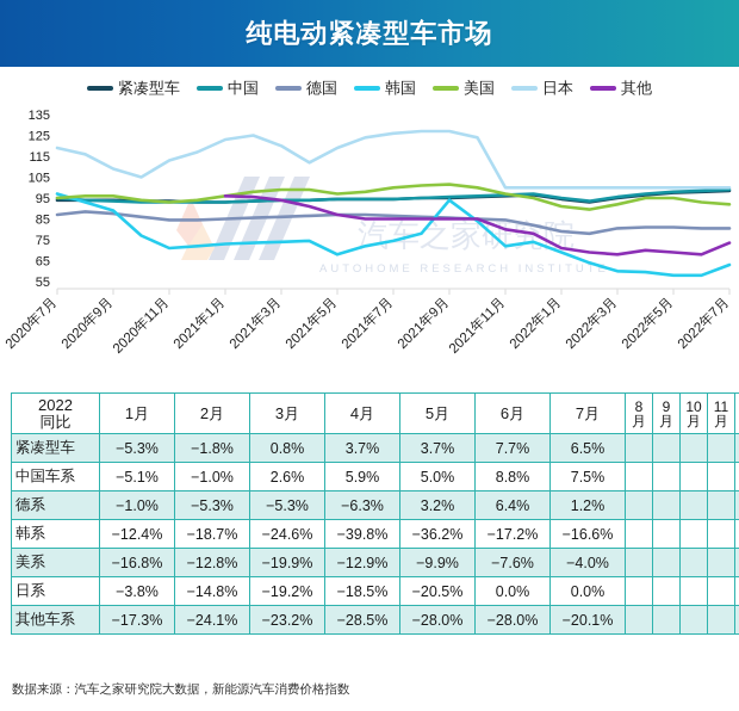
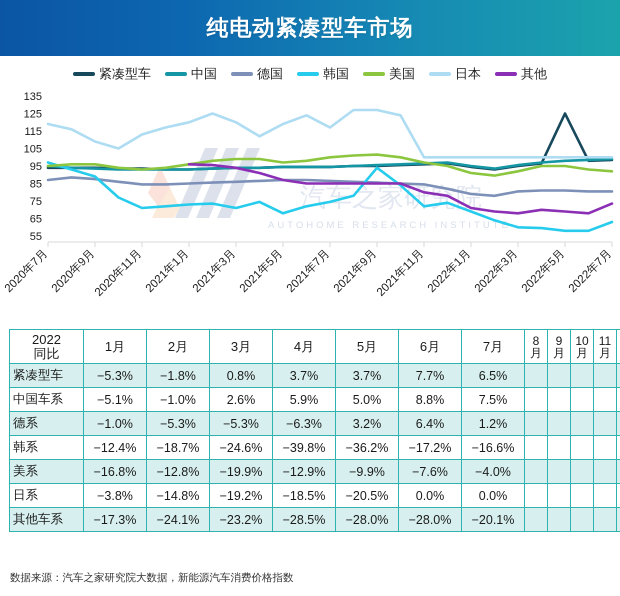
日本/2021年1月: 123 -> 120
韩国/2021年3月: 74 -> 71
日本/2021年7月: 126 -> 117
紧凑型车/2022年5月: 98 -> 125
